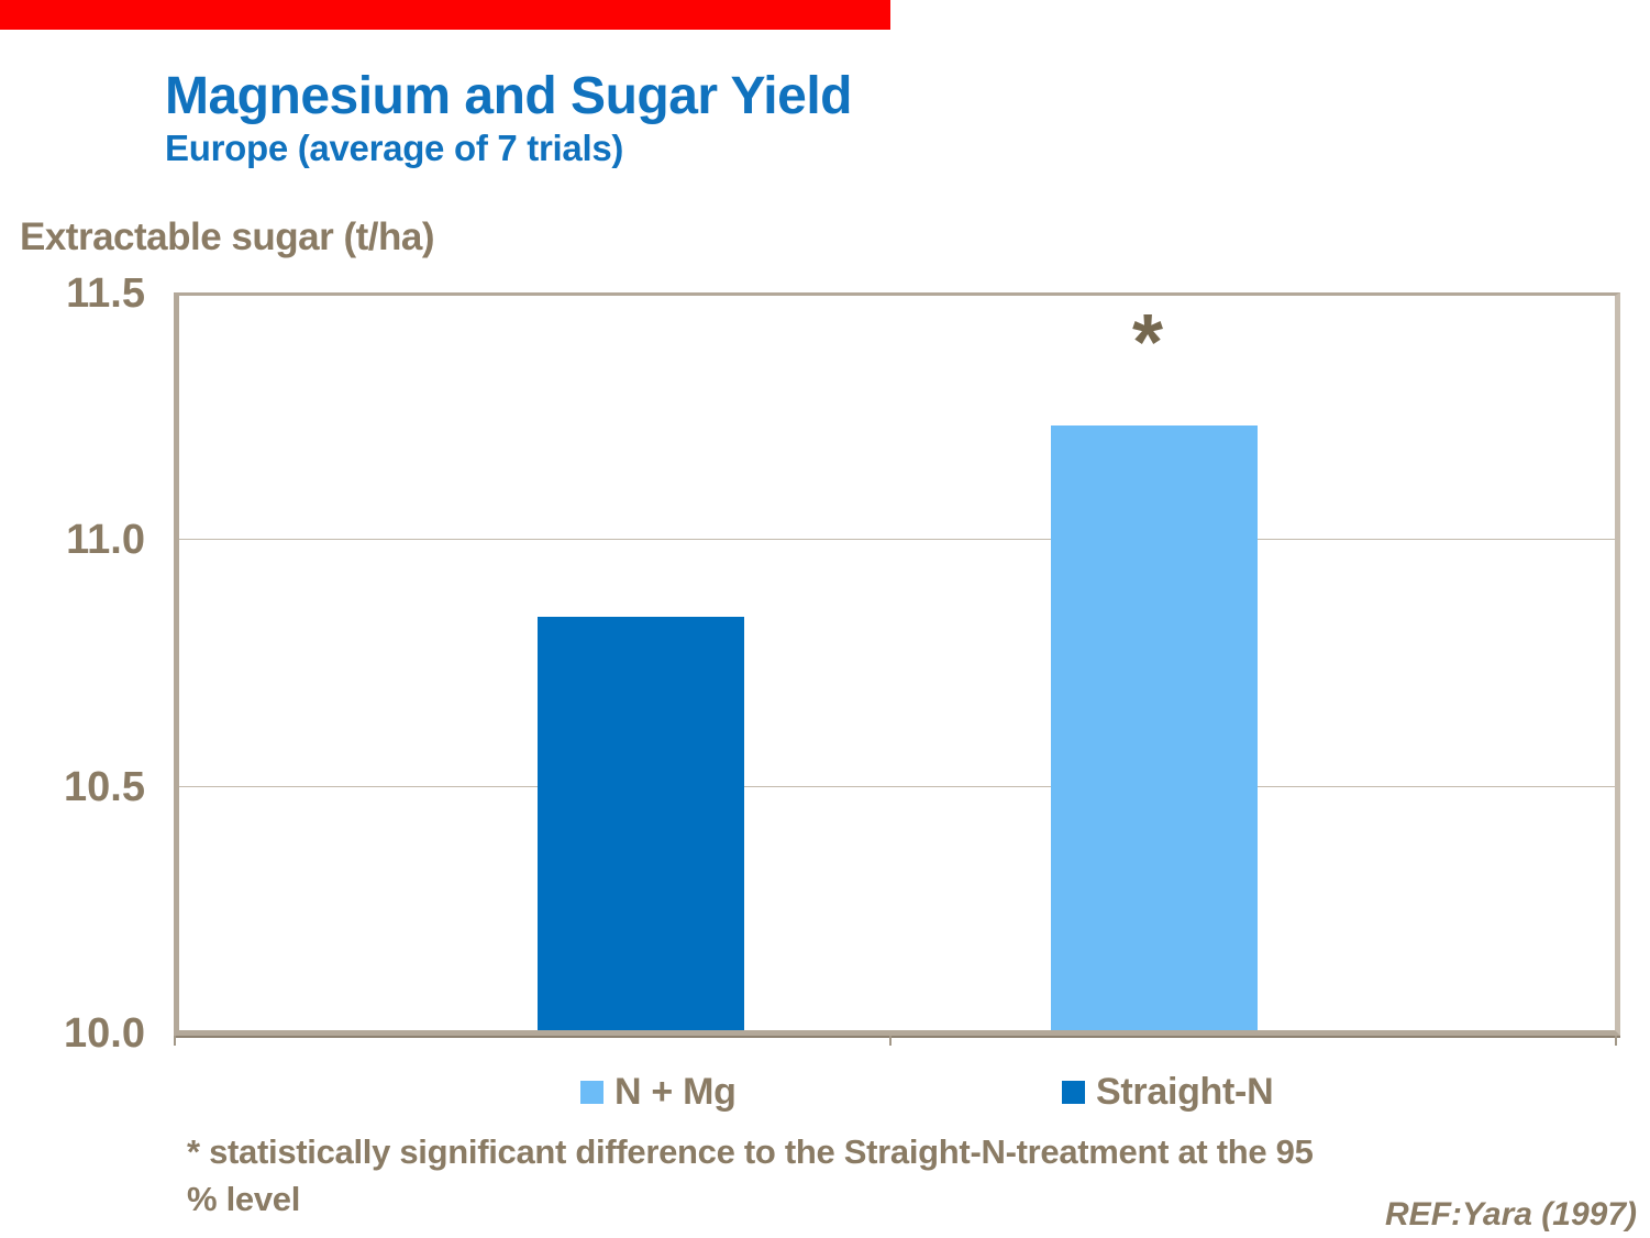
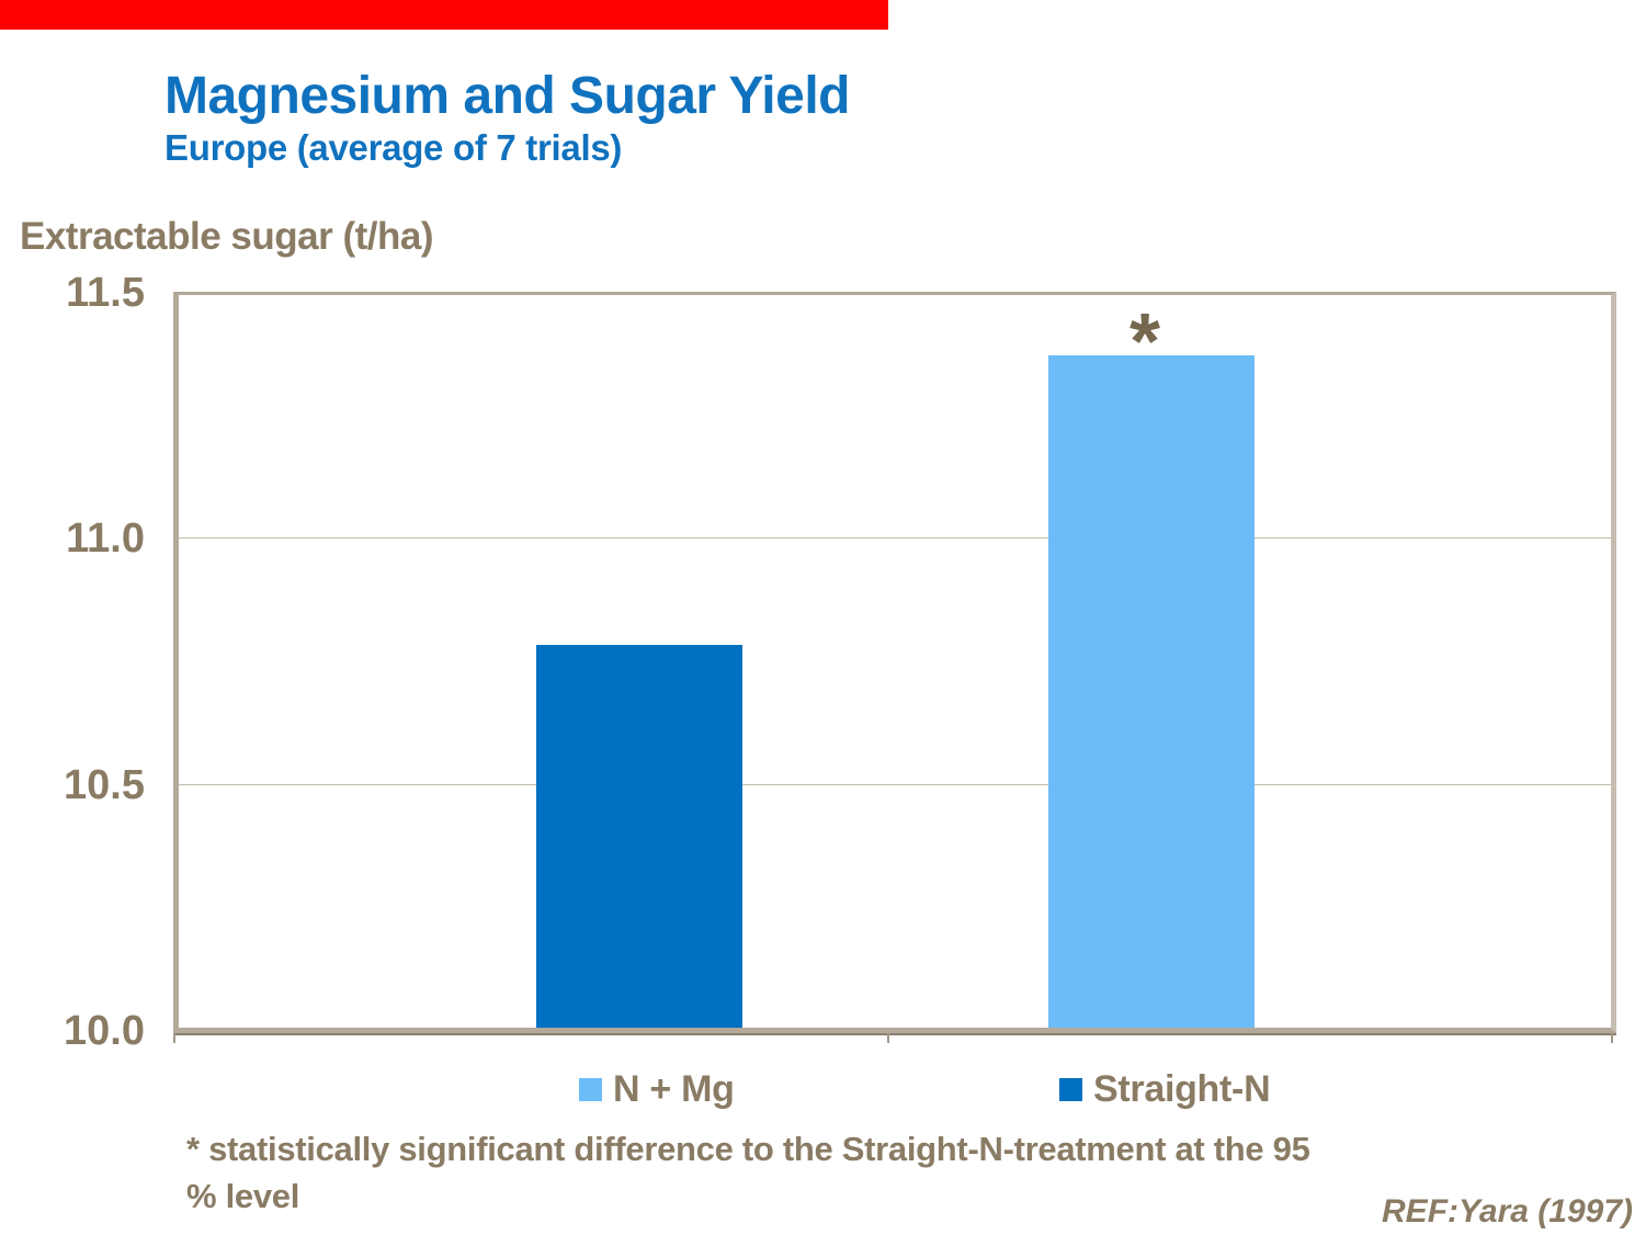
Straight-N: 10.84 -> 10.78
N + Mg: 11.23 -> 11.37
